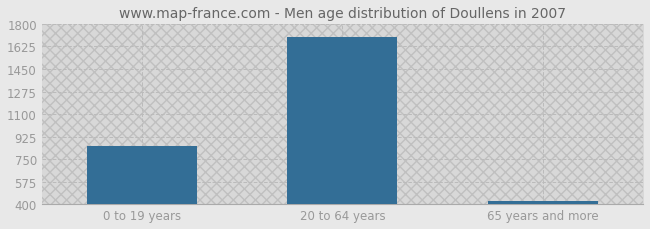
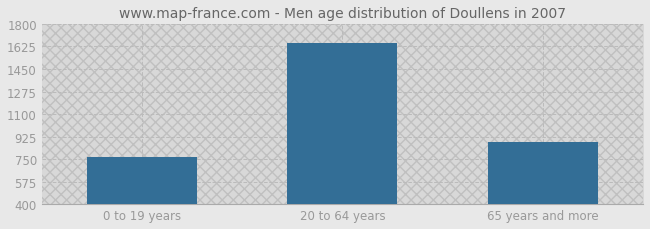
0 to 19 years: 850 -> 770
20 to 64 years: 1700 -> 1650
65 years and more: 420 -> 880
